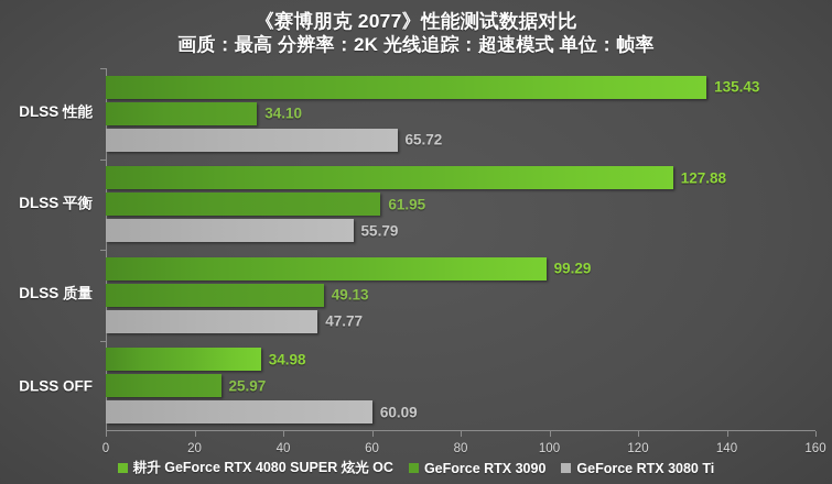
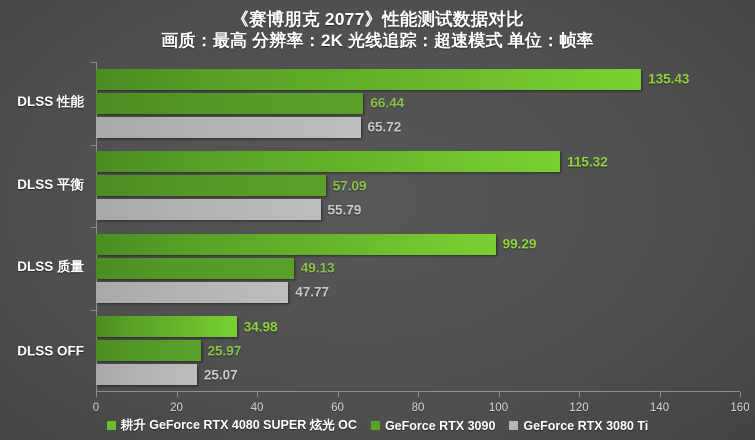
GeForce RTX 3090/DLSS 性能: 34.10 -> 66.44
耕升 GeForce RTX 4080 SUPER 炫光 OC/DLSS 平衡: 127.88 -> 115.32
GeForce RTX 3090/DLSS 平衡: 61.95 -> 57.09
GeForce RTX 3080 Ti/DLSS OFF: 60.09 -> 25.07
